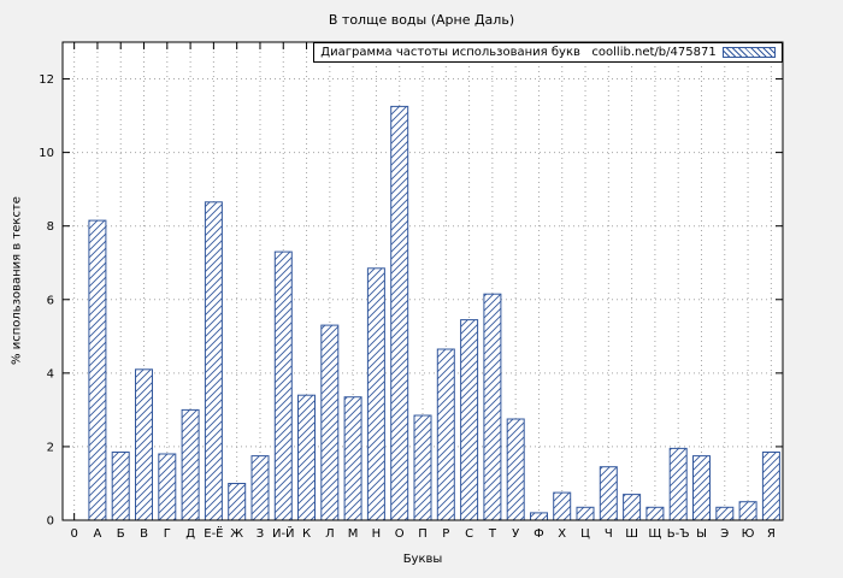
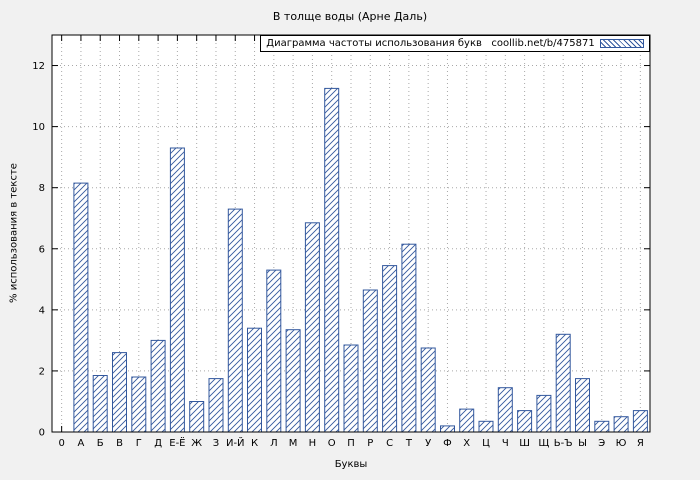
В: 4.1 -> 2.6
Е-Ё: 8.7 -> 9.3
Щ: 0.3 -> 1.2
Ь-Ъ: 1.9 -> 3.2
Я: 1.9 -> 0.7
